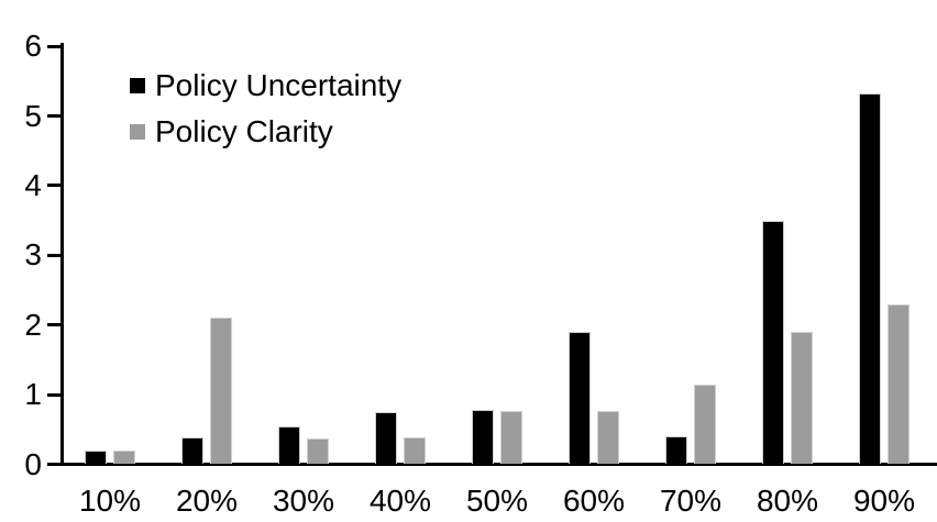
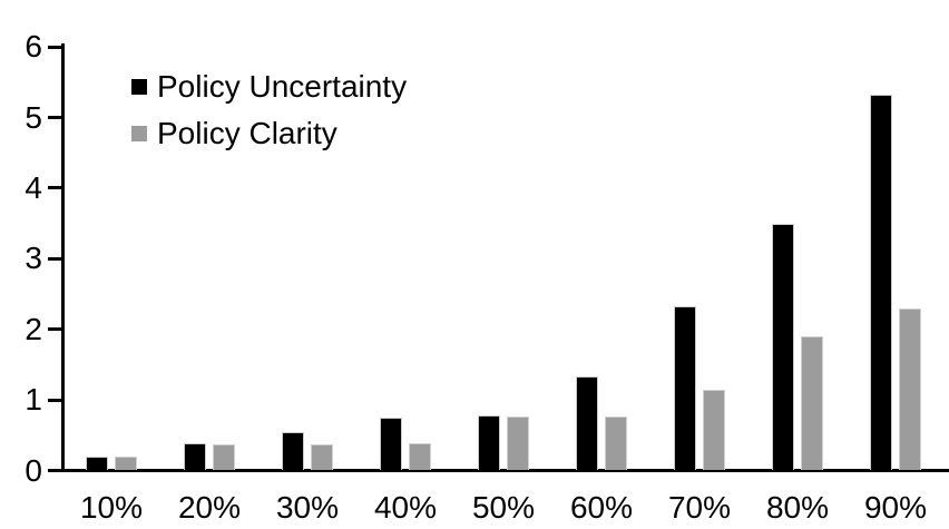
Policy Clarity/20%: 2.1 -> 0.4
Policy Uncertainty/60%: 1.9 -> 1.3
Policy Uncertainty/70%: 0.4 -> 2.3
